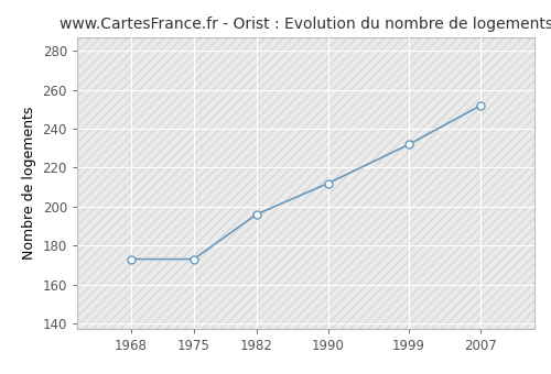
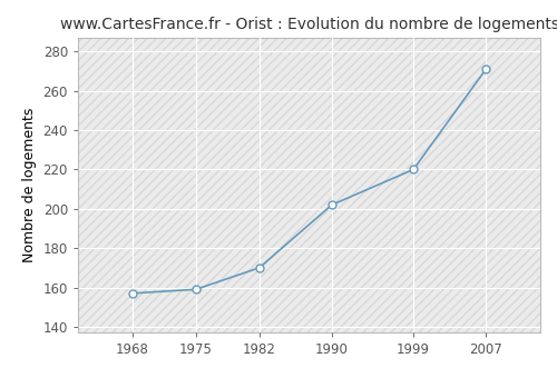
1968: 173 -> 157
1975: 173 -> 159
1982: 196 -> 170
1990: 212 -> 202
1999: 232 -> 220
2007: 252 -> 271
